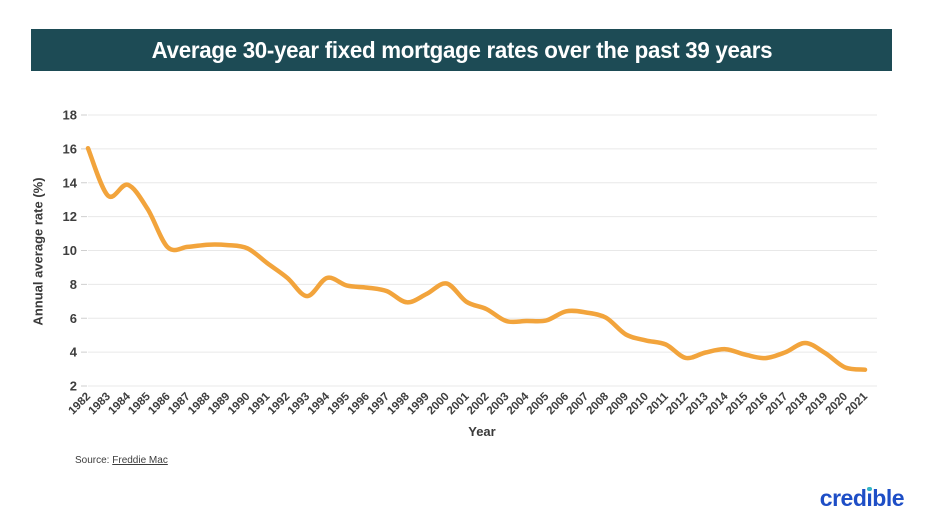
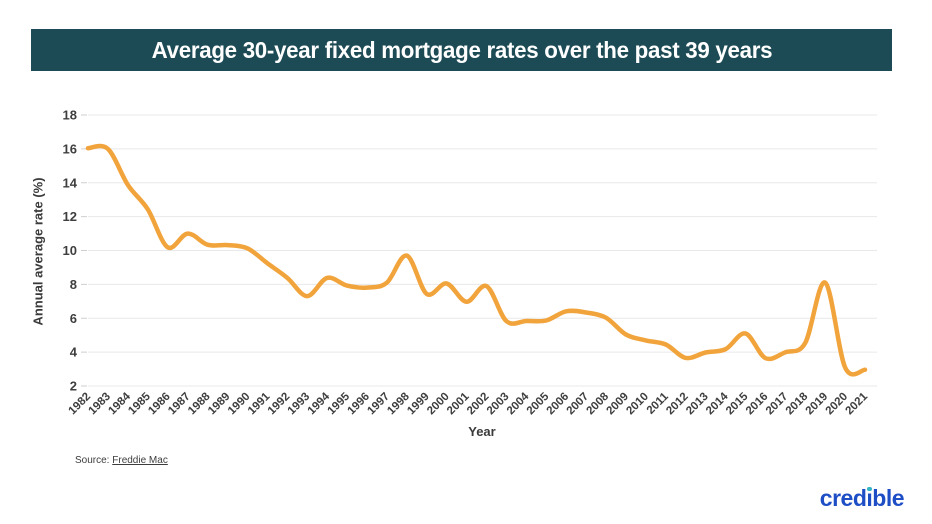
1983: 13.2 -> 16.0
1987: 10.2 -> 11.0
1997: 7.6 -> 8.1
1998: 6.9 -> 9.7
2002: 6.5 -> 7.9
2015: 3.9 -> 5.1
2019: 3.9 -> 8.1
